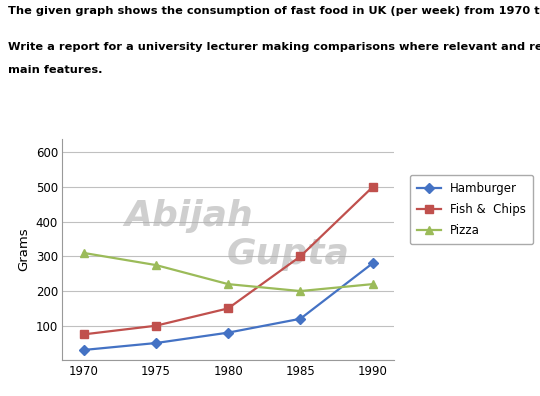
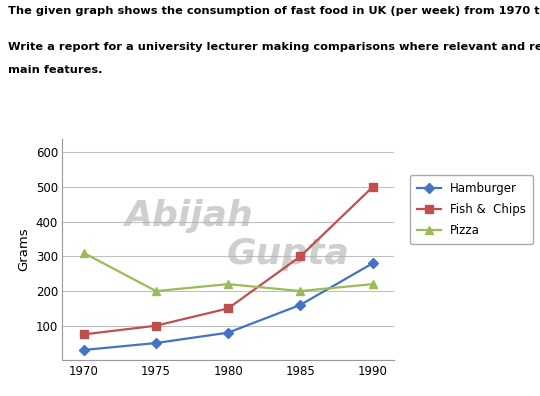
Pizza/1975: 275 -> 200
Hamburger/1985: 120 -> 160
